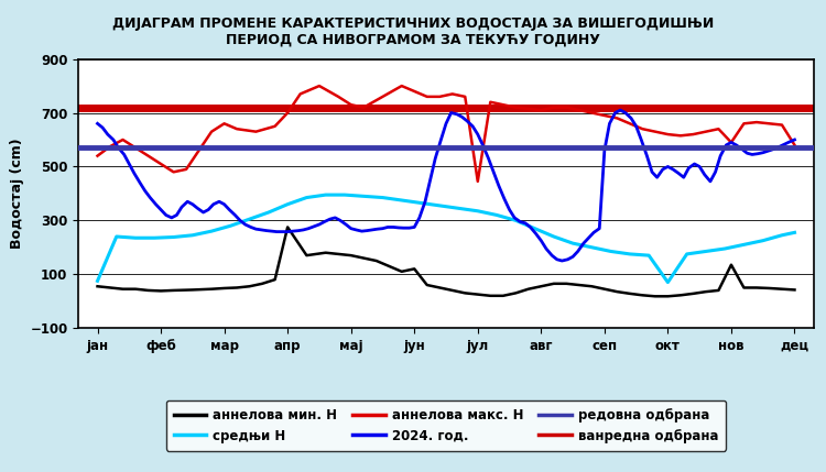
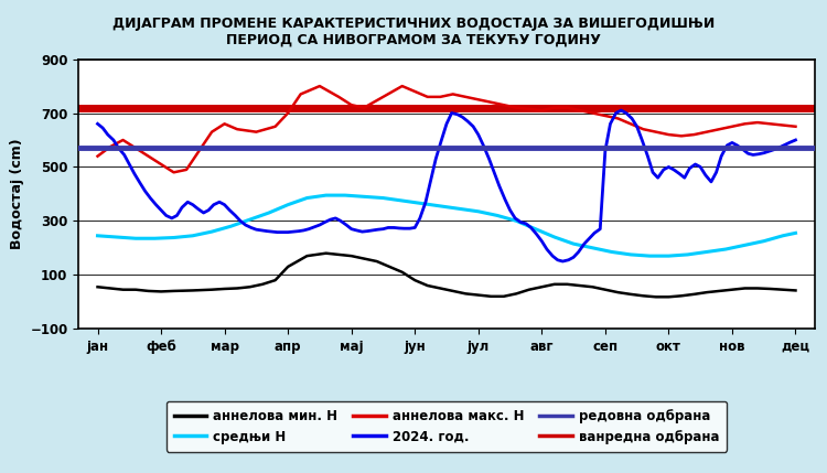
средњи Н/јан: 75 -> 245
аннелова мин. Н/апр: 275 -> 130
аннелова мин. Н/јун: 120 -> 80
аннелова макс. Н/јул: 445 -> 750
средњи Н/окт: 70 -> 170
аннелова мин. Н/нов: 135 -> 45
аннелова макс. Н/нов: 590 -> 650
аннелова макс. Н/дец: 580 -> 650
